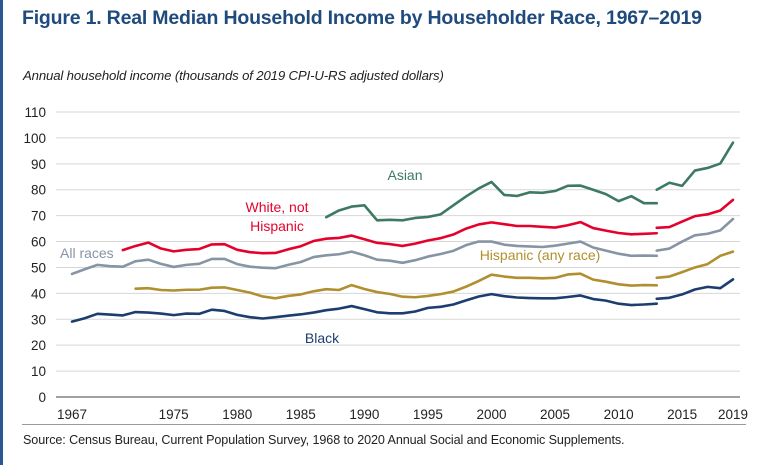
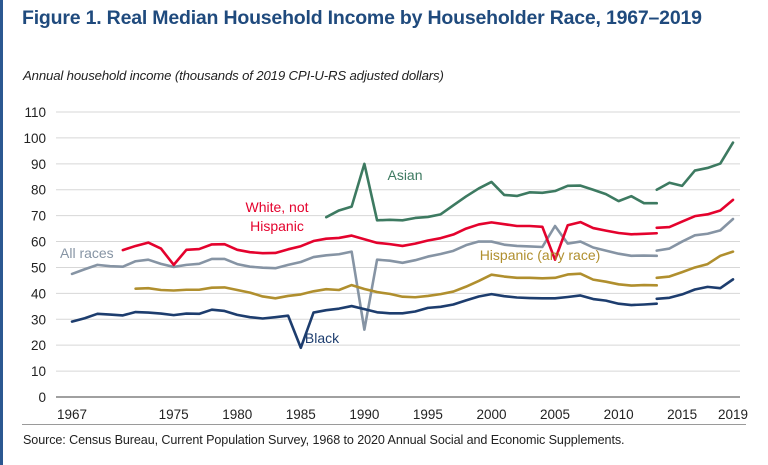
White, not Hispanic/1975: 56 -> 51
Black/1985: 32 -> 19
All races/1990: 55 -> 26
Asian/1990: 74 -> 90
All races/2005: 58 -> 66
White, not Hispanic/2005: 65 -> 53
